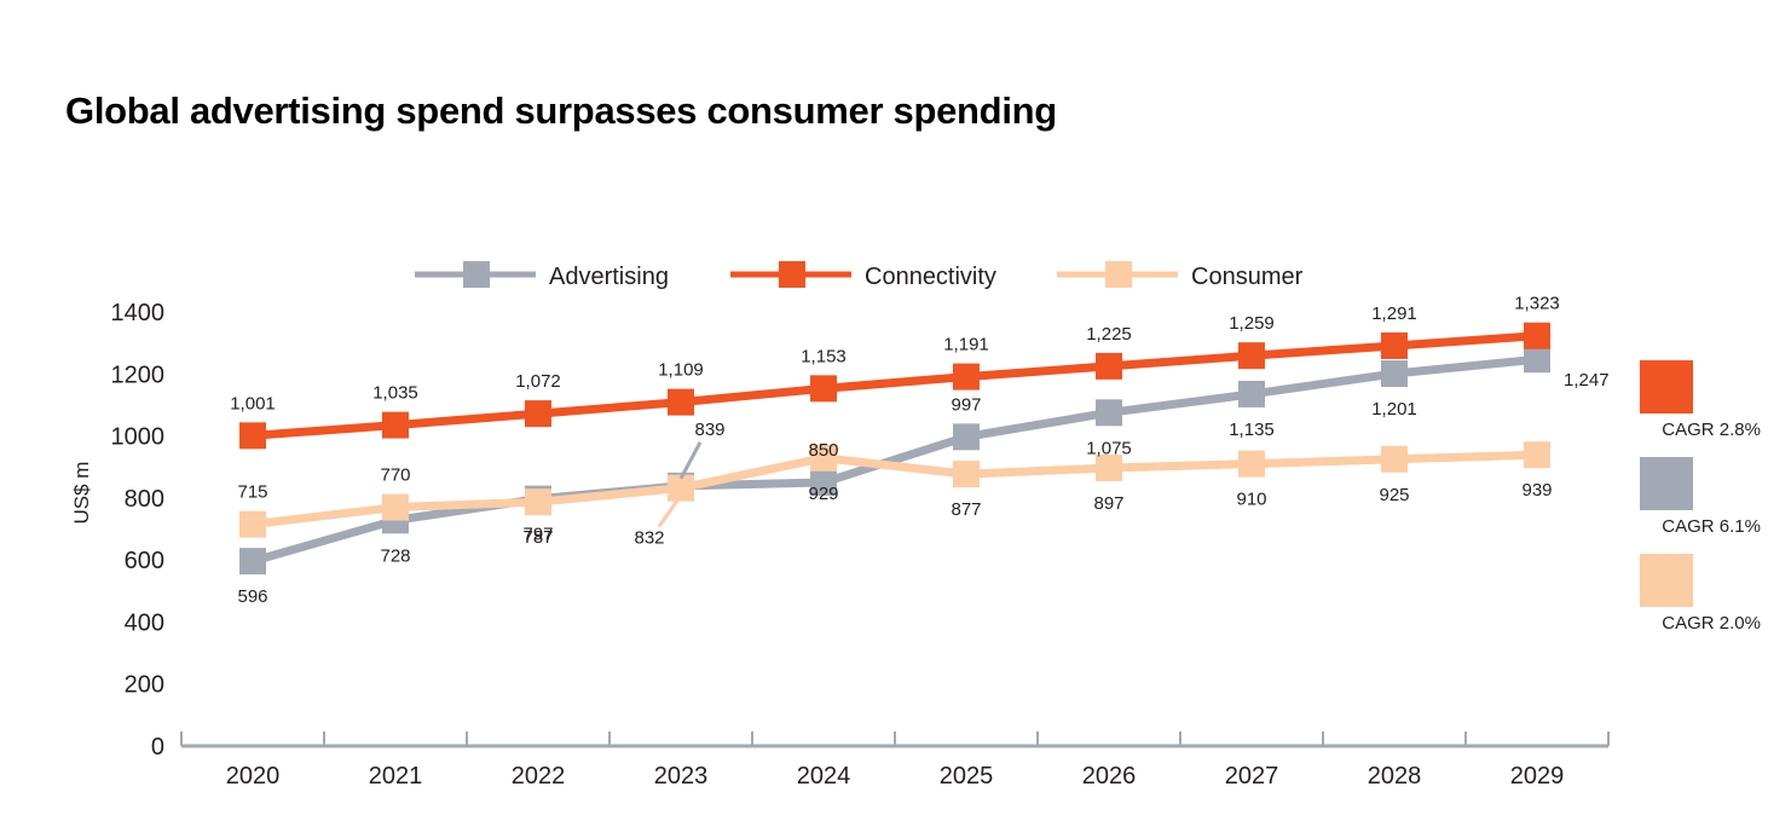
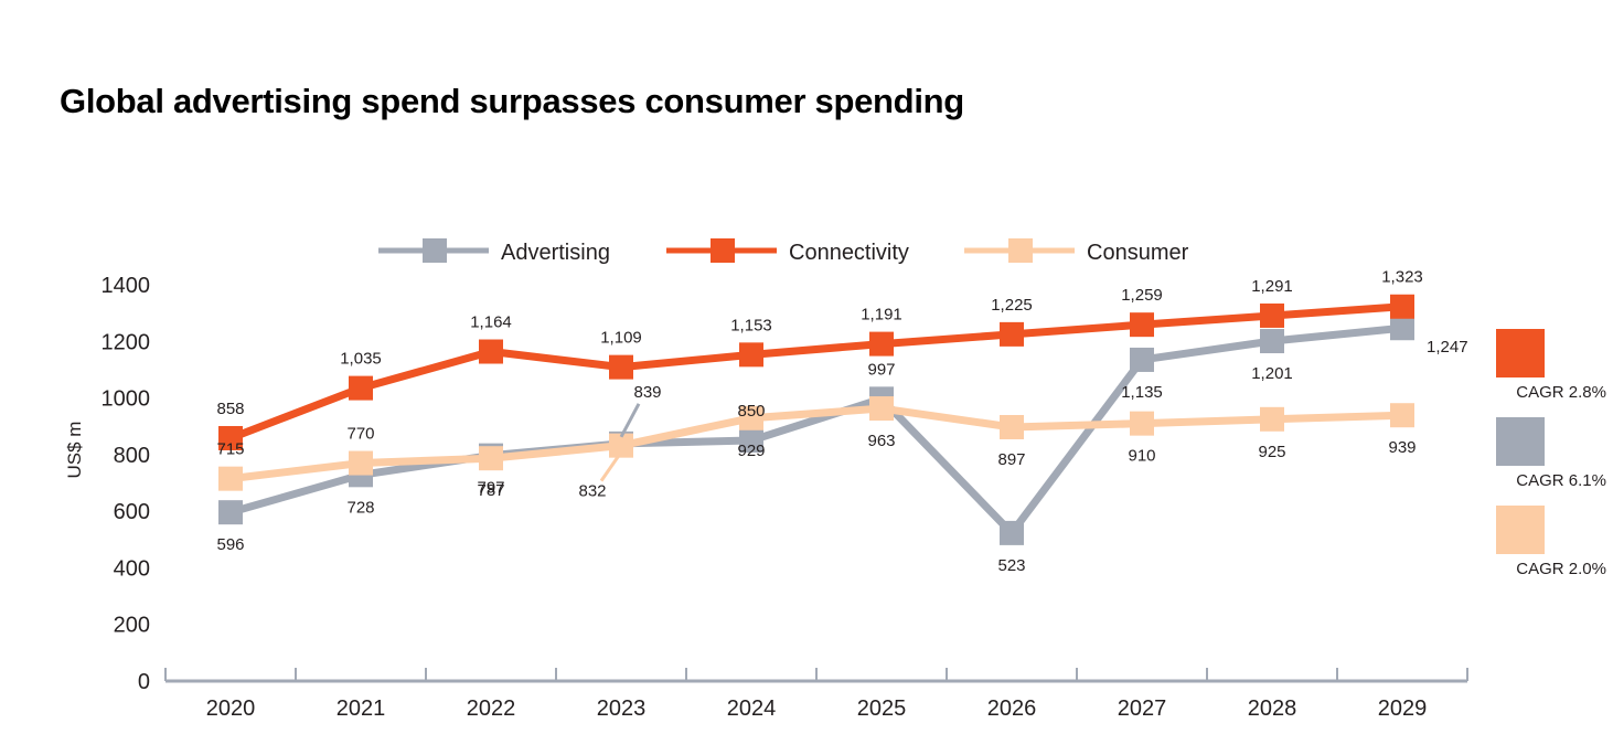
Connectivity/2020: 1,001 -> 858
Connectivity/2022: 1,072 -> 1,164
Consumer/2025: 877 -> 963
Advertising/2026: 1,075 -> 523
